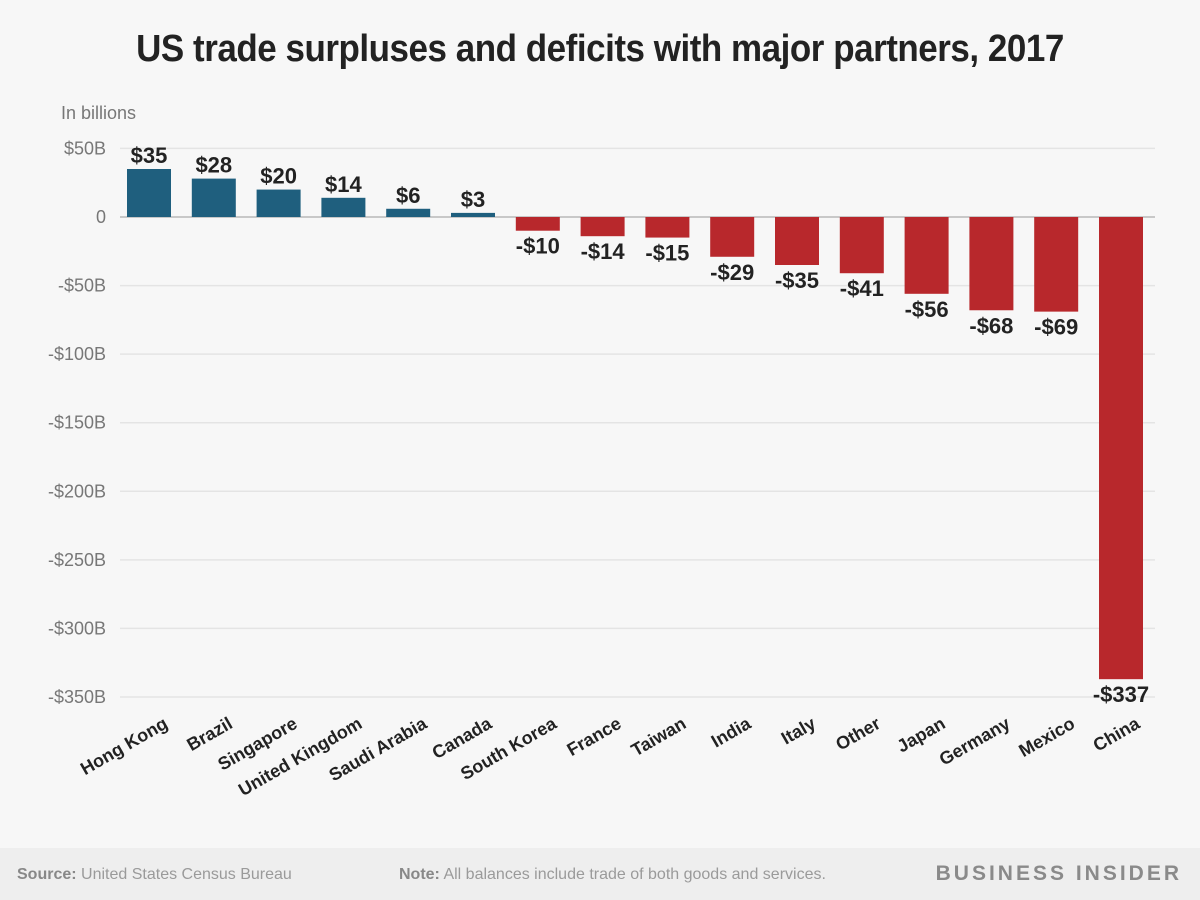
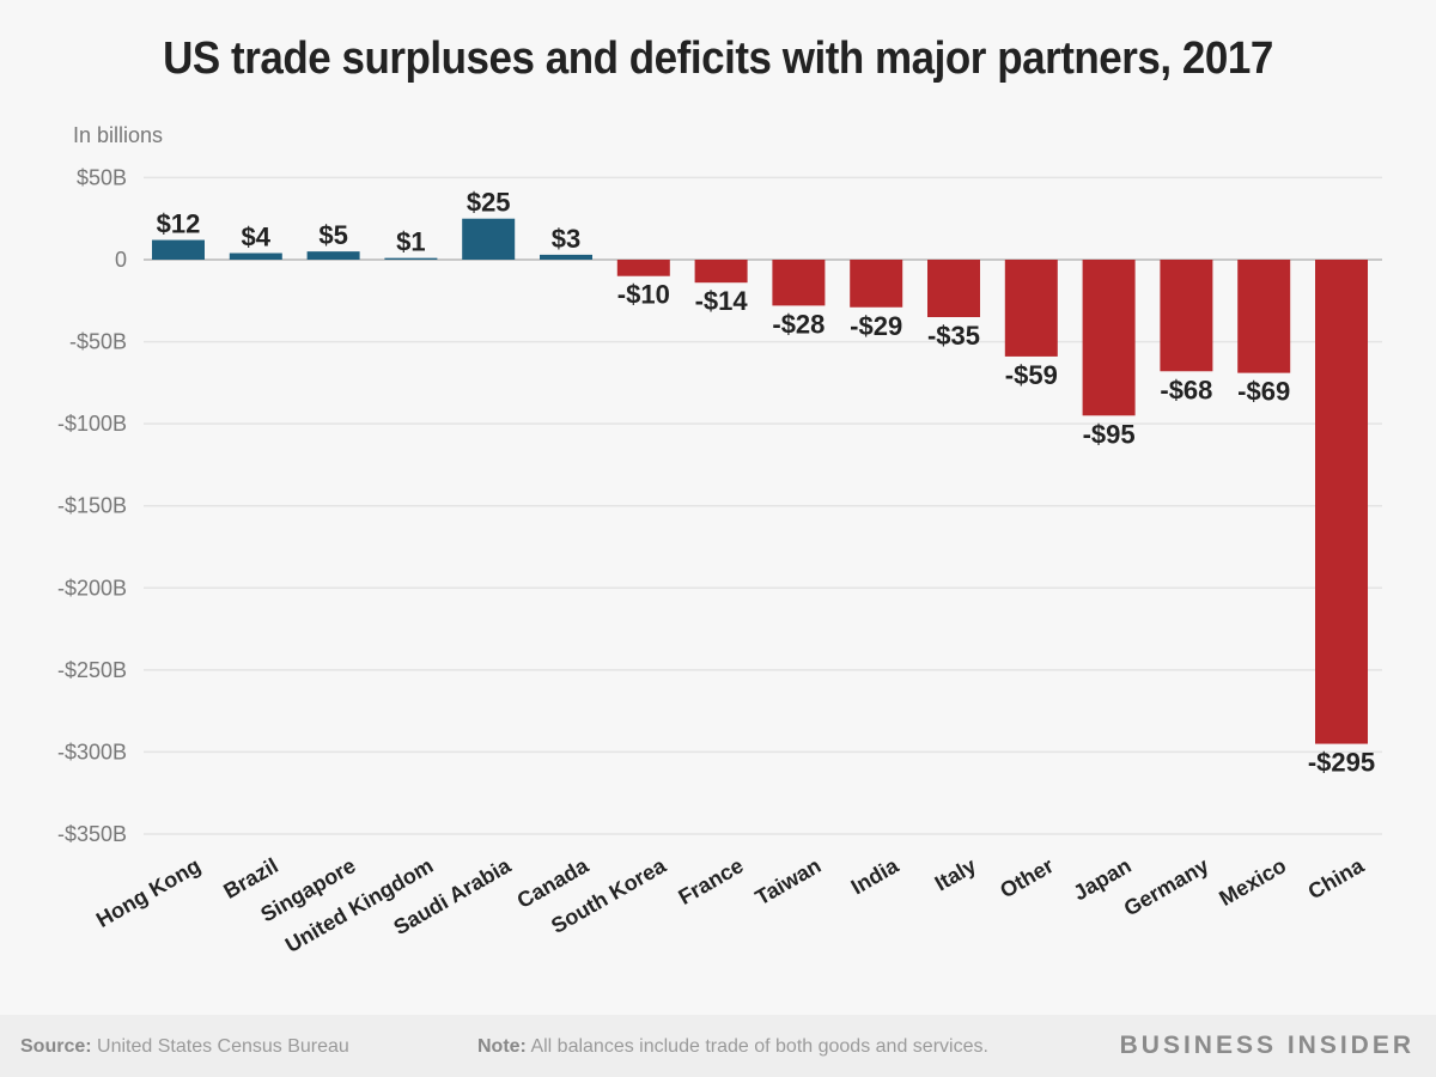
Hong Kong: $35 -> $12
Brazil: $28 -> $4
Singapore: $20 -> $5
United Kingdom: $14 -> $1
Saudi Arabia: $6 -> $25
Taiwan: -$15 -> -$28
Other: -$41 -> -$59
Japan: -$56 -> -$95
China: -$337 -> -$295
